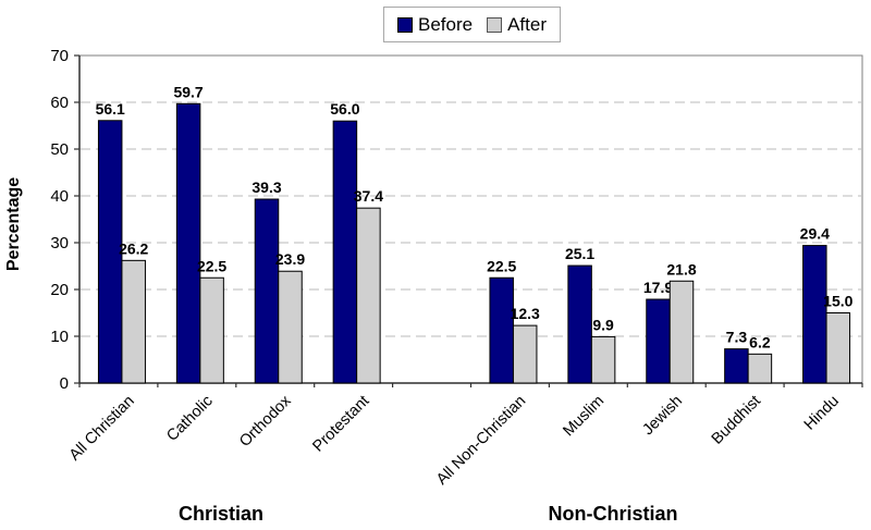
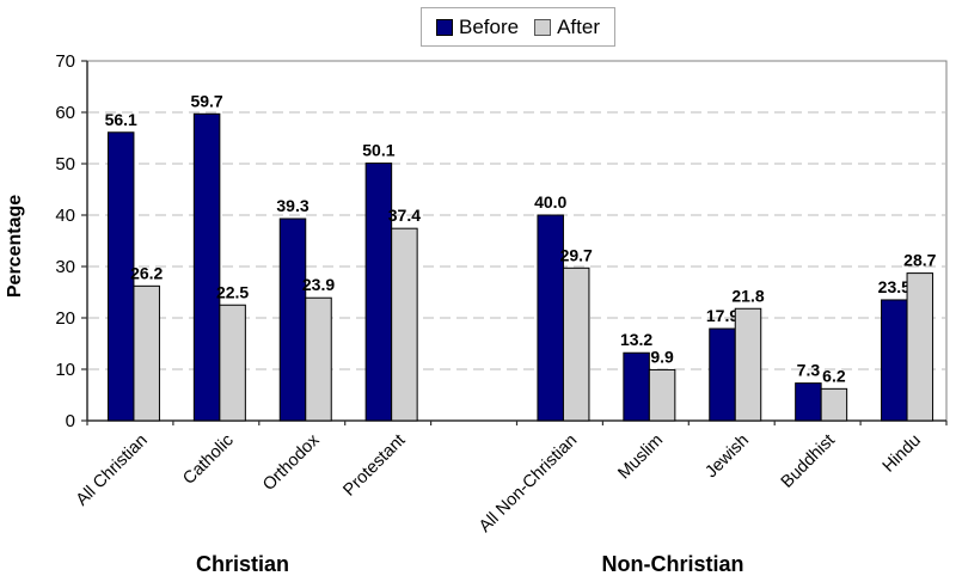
Before/Protestant: 56.0 -> 50.1
Before/All Non-Christian: 22.5 -> 40.0
After/All Non-Christian: 12.3 -> 29.7
Before/Muslim: 25.1 -> 13.2
Before/Hindu: 29.4 -> 23.5
After/Hindu: 15.0 -> 28.7
